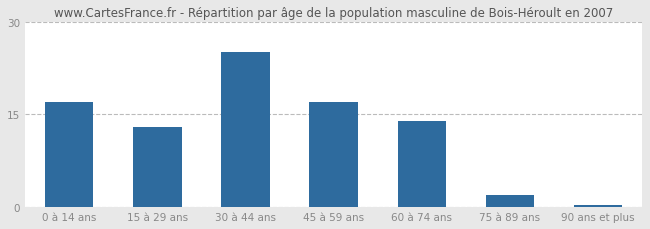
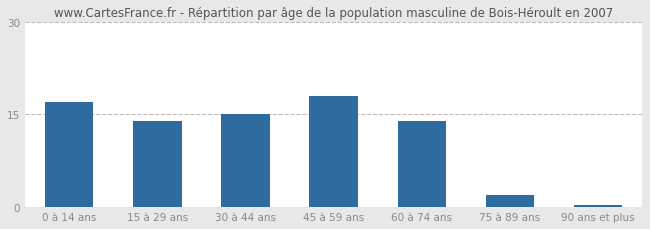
15 à 29 ans: 13.0 -> 14.0
30 à 44 ans: 25.0 -> 15.0
45 à 59 ans: 17.0 -> 18.0
